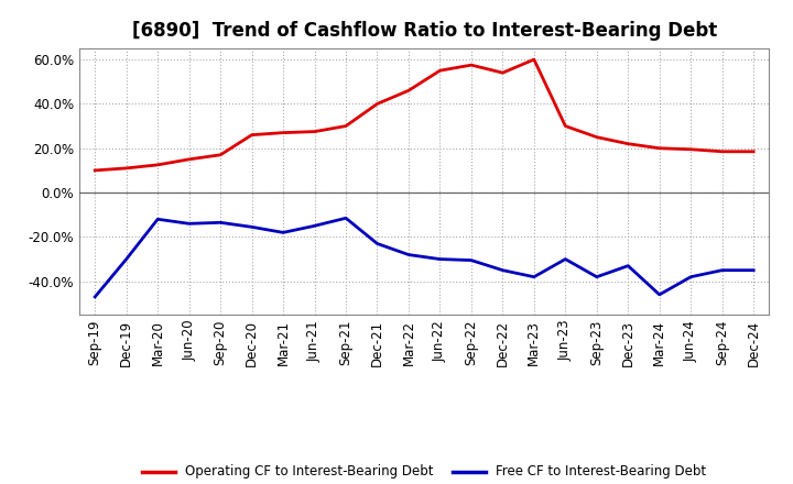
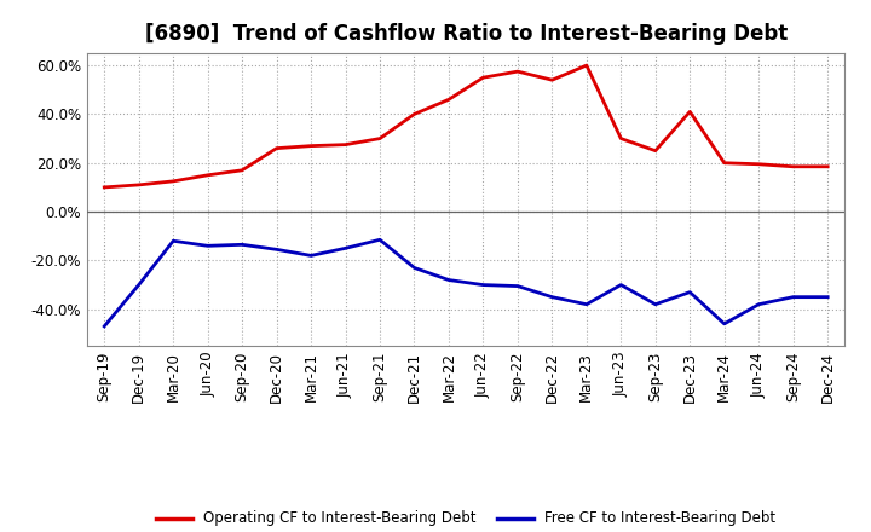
Operating CF to Interest-Bearing Debt/Dec-23: 22.0% -> 41.0%
